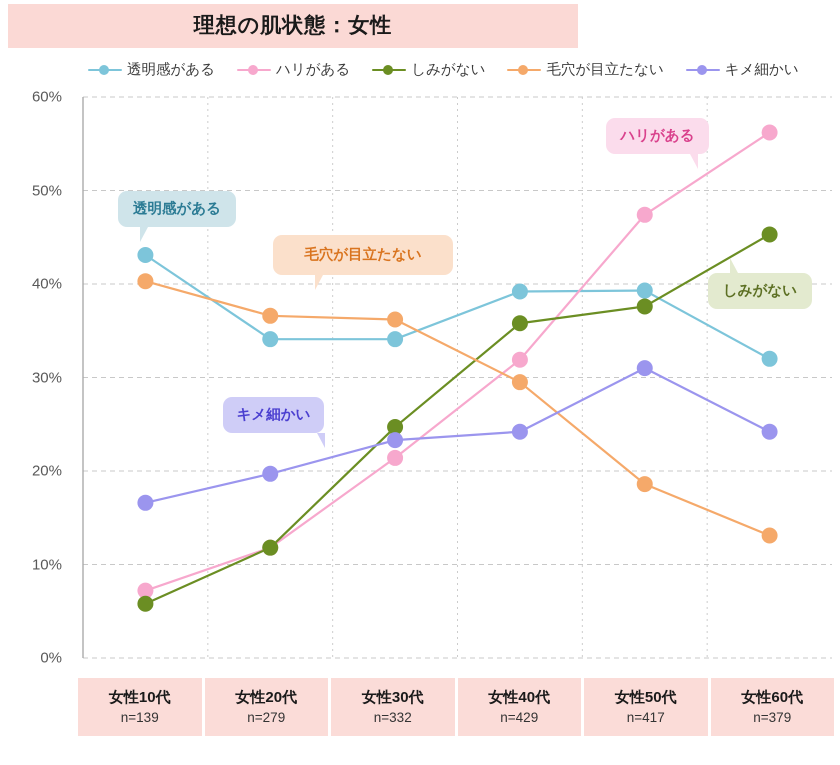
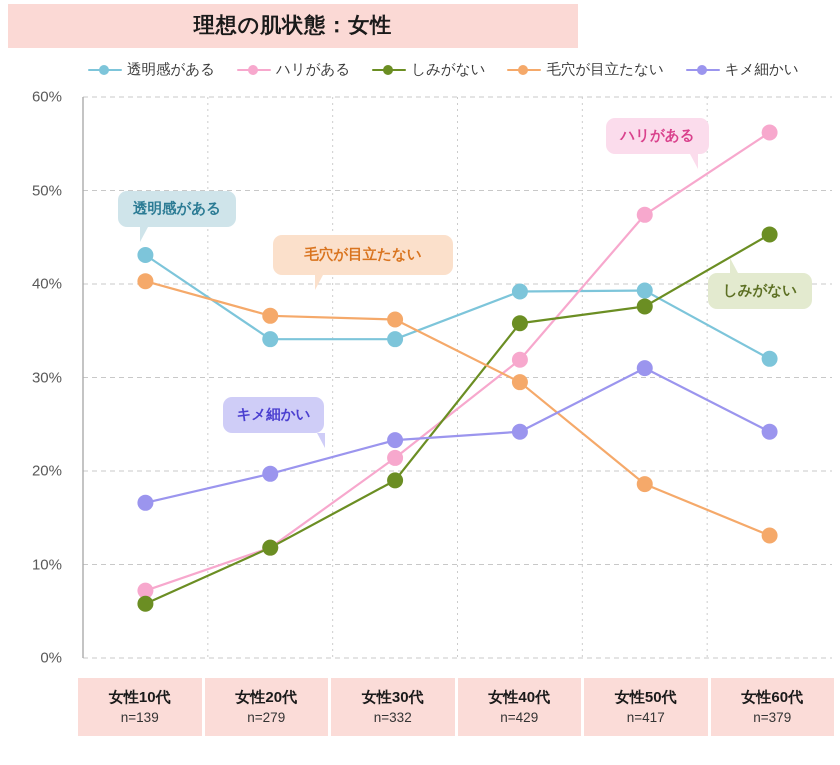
しみがない/女性30代: 25% -> 19%
